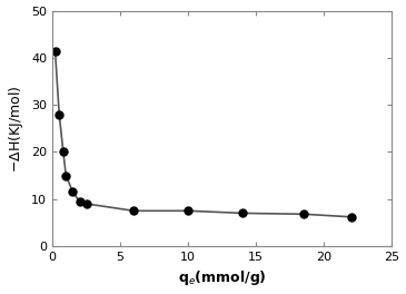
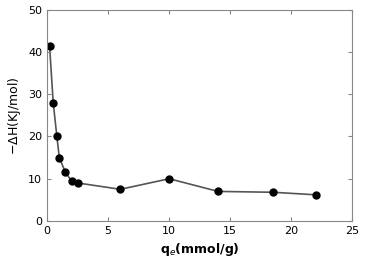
10: 7.5 -> 10.0
